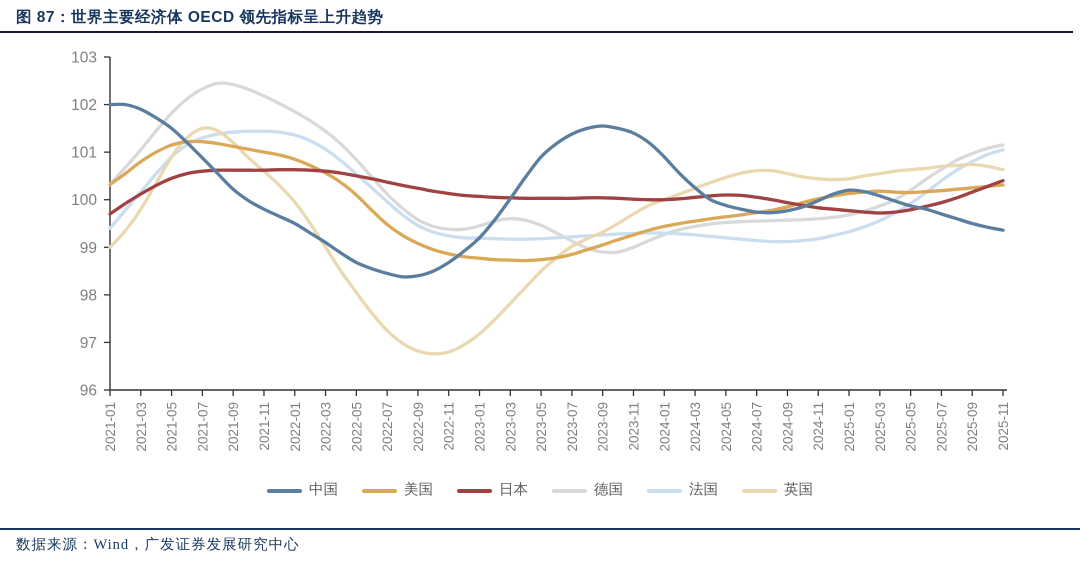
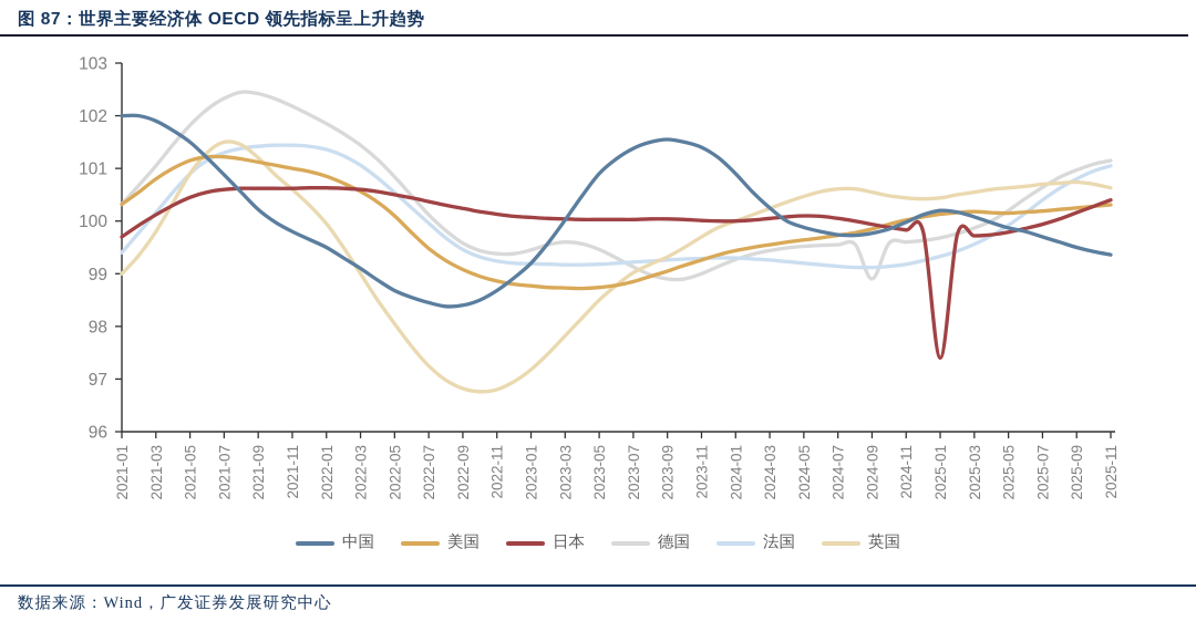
德国/2024-09: 99.6 -> 98.9
日本/2025-01: 99.8 -> 97.4
